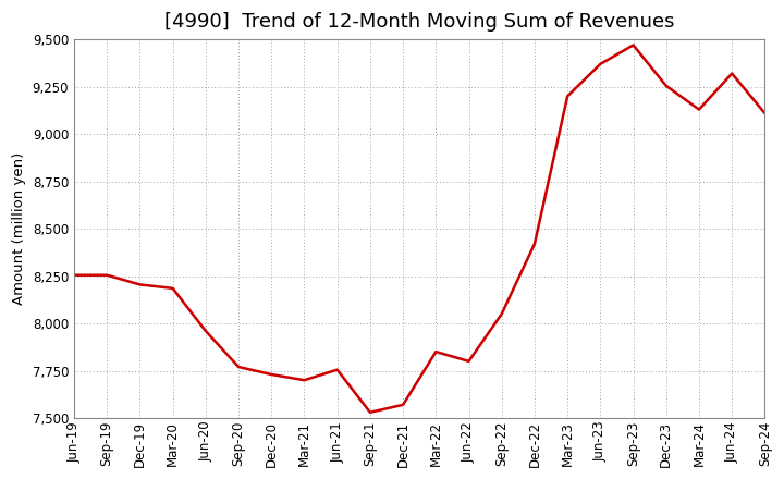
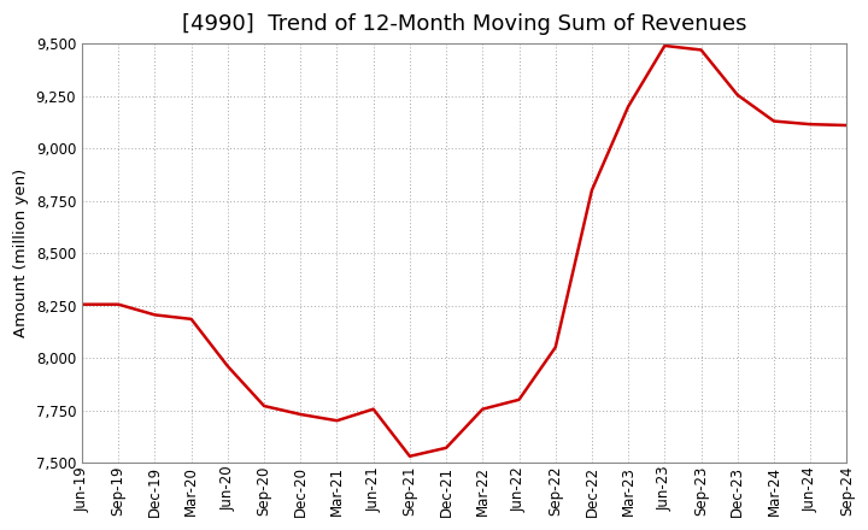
Mar-22: 7,850 -> 7,760
Dec-22: 8,420 -> 8,800
Jun-23: 9,370 -> 9,490
Jun-24: 9,320 -> 9,120
